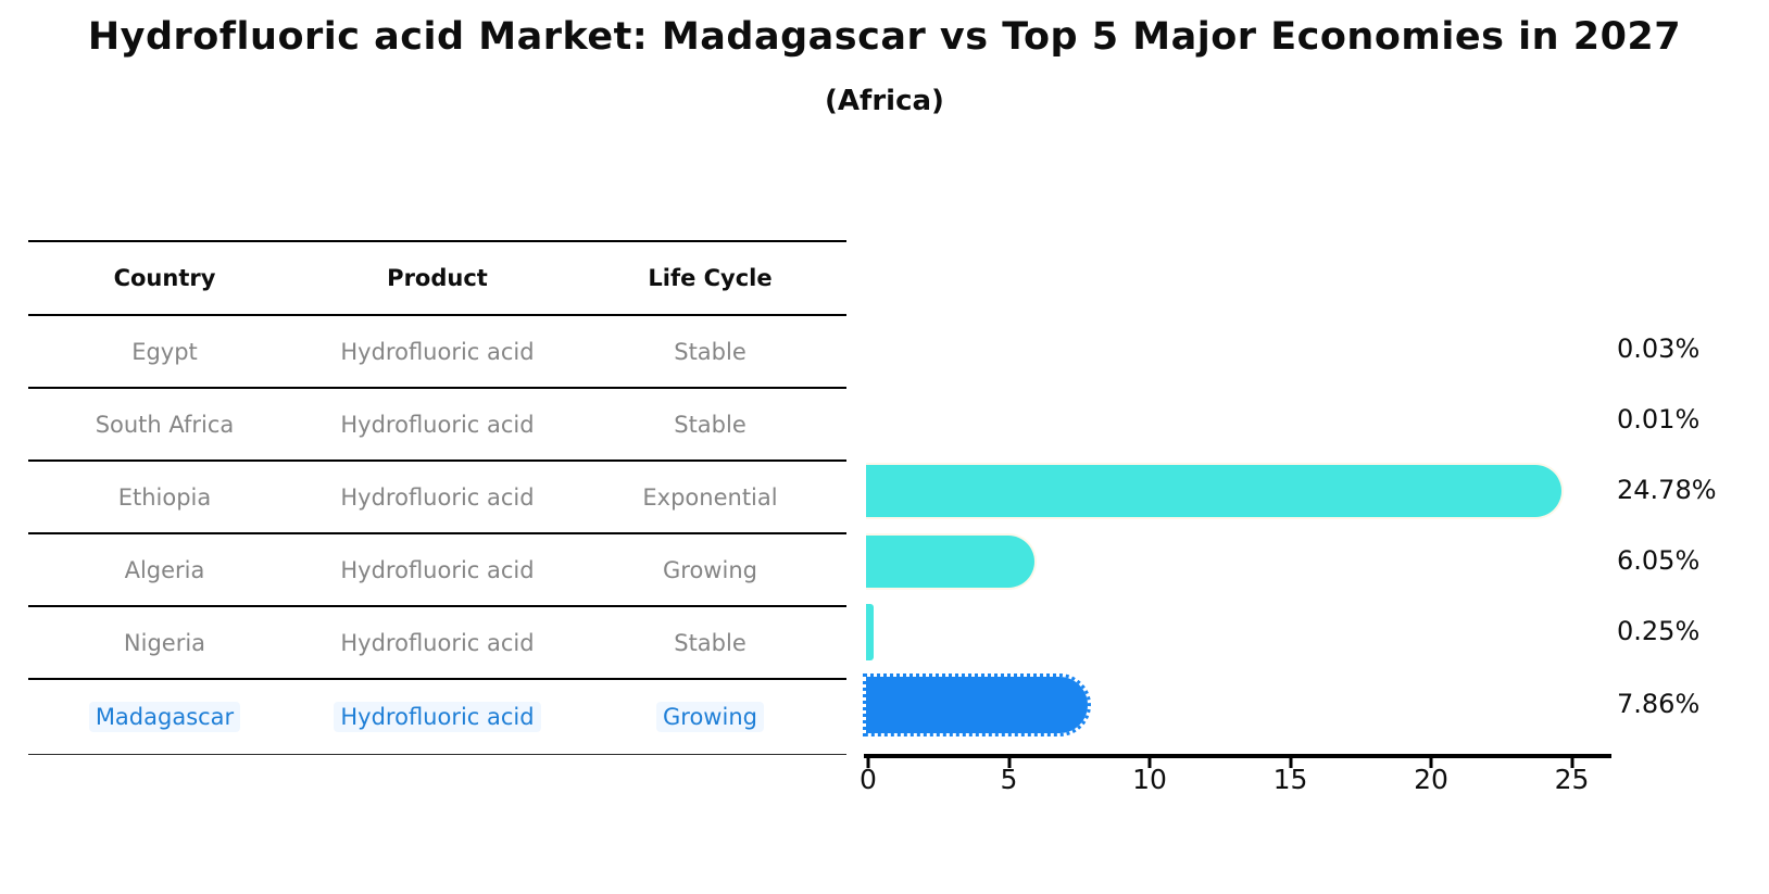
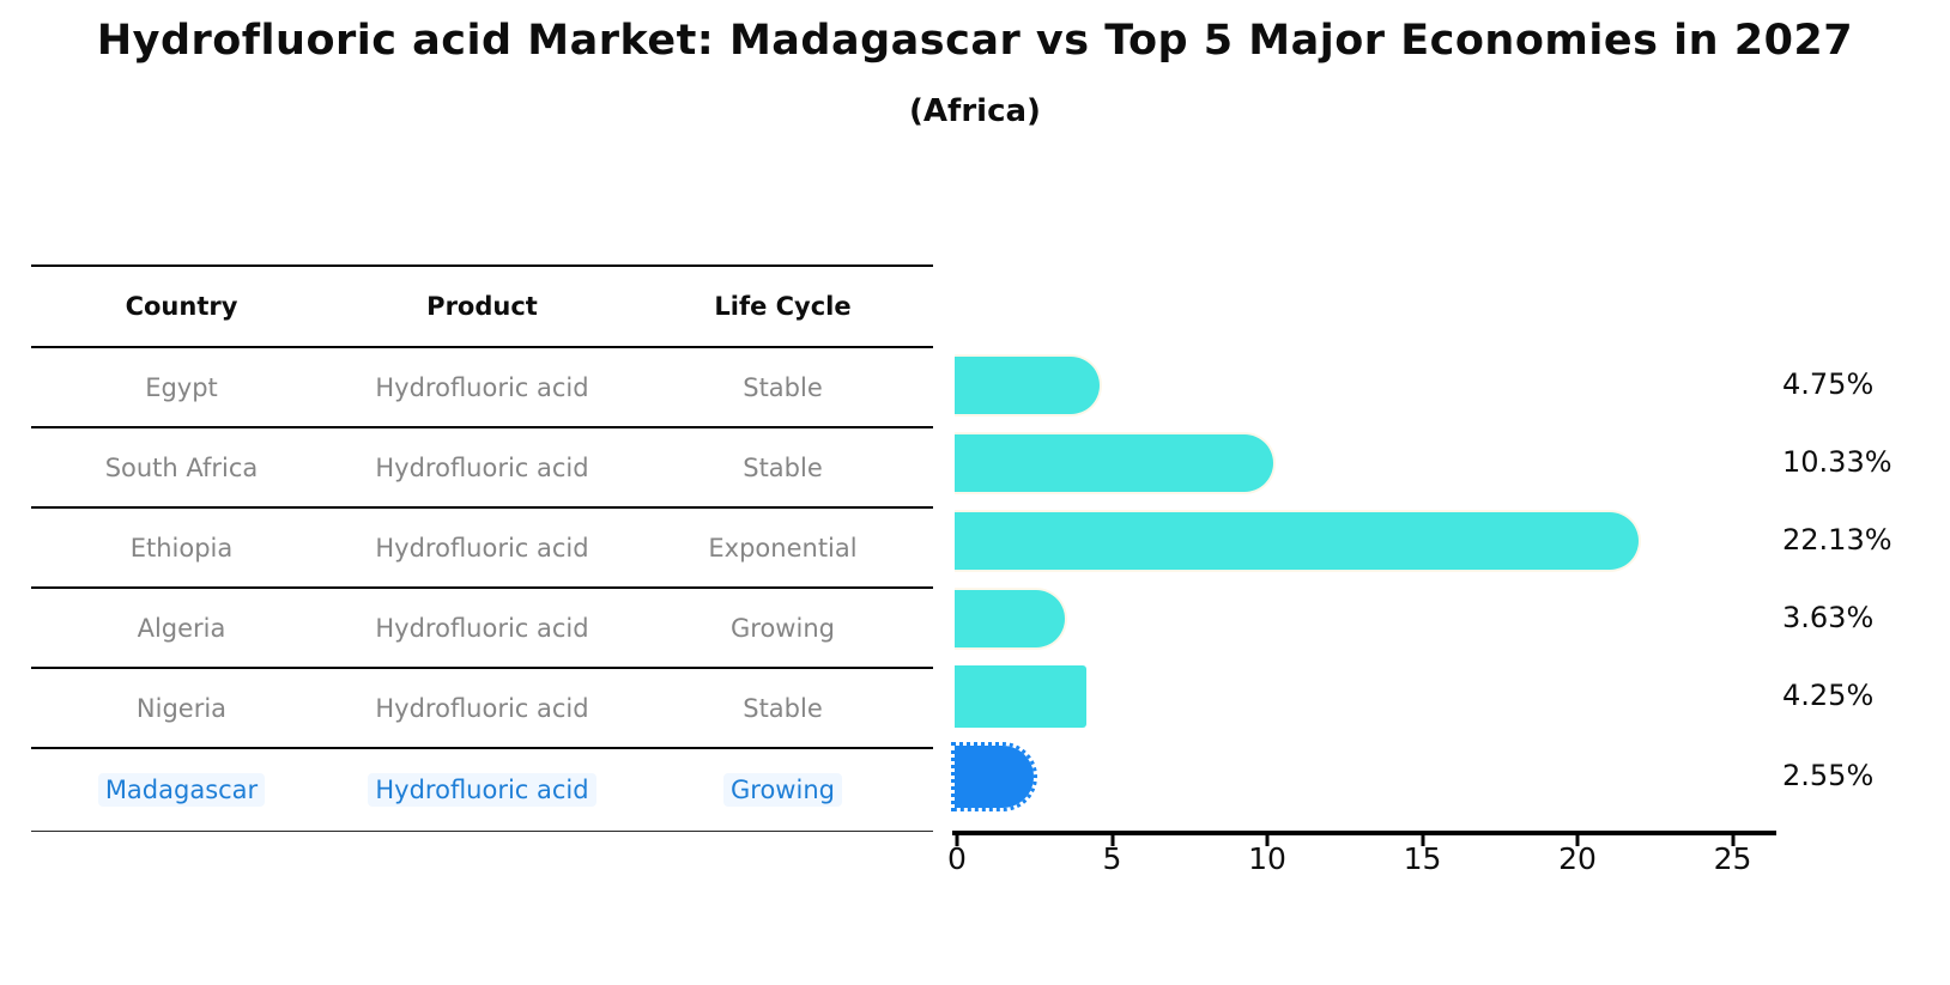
Egypt: 0.03% -> 4.75%
South Africa: 0.01% -> 10.33%
Ethiopia: 24.78% -> 22.13%
Algeria: 6.05% -> 3.63%
Nigeria: 0.25% -> 4.25%
Madagascar: 7.86% -> 2.55%
